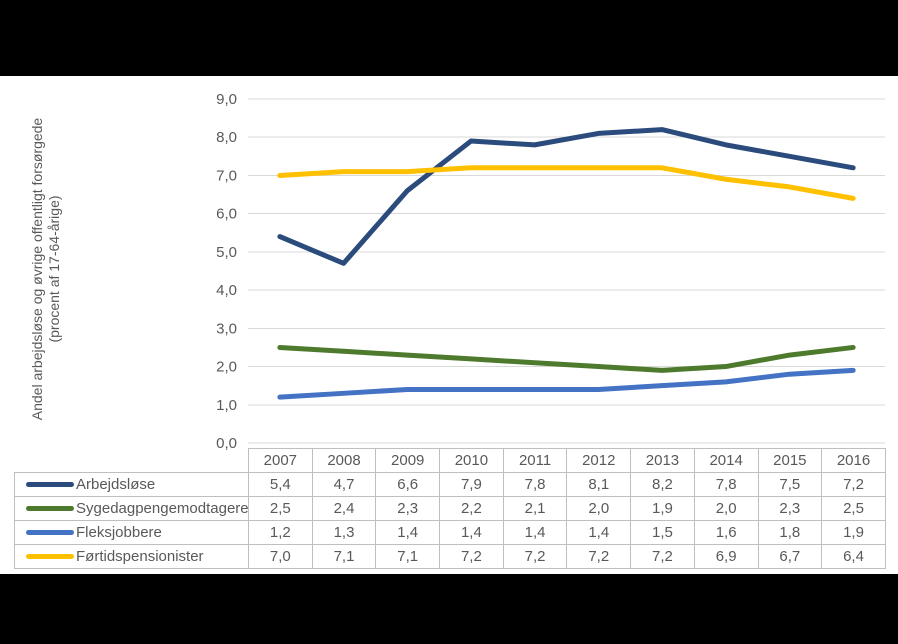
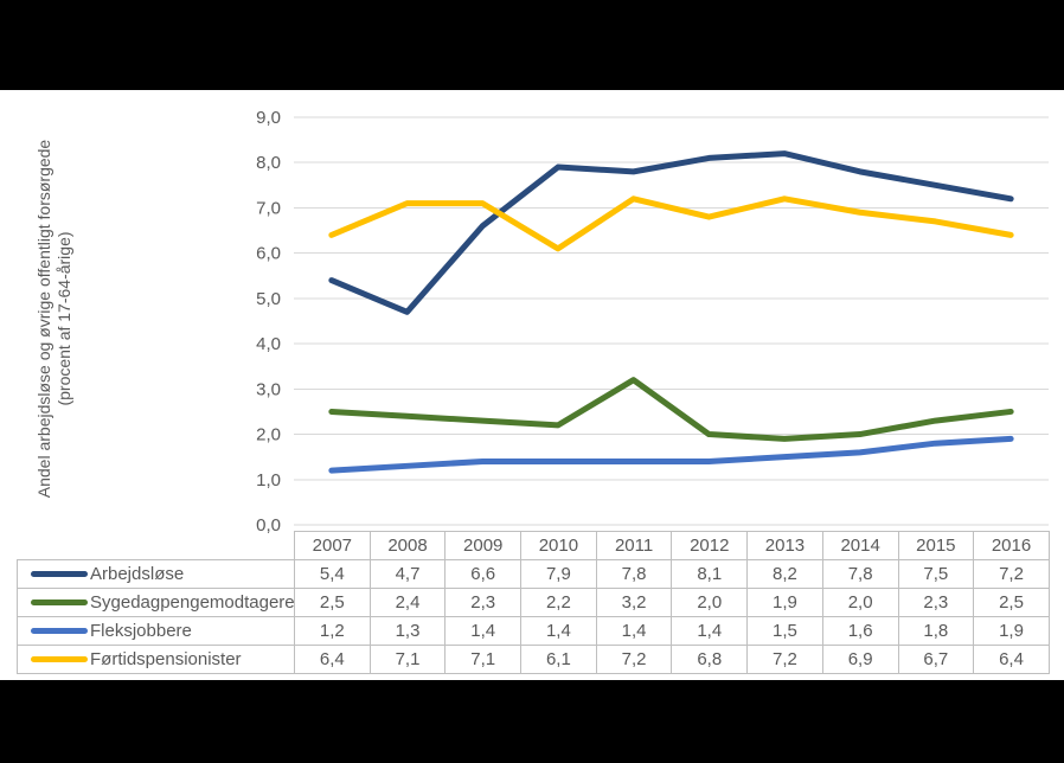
Førtidspensionister/2007: 7,0 -> 6,4
Førtidspensionister/2010: 7,2 -> 6,1
Sygedagpengemodtagere/2011: 2,1 -> 3,2
Førtidspensionister/2012: 7,2 -> 6,8
